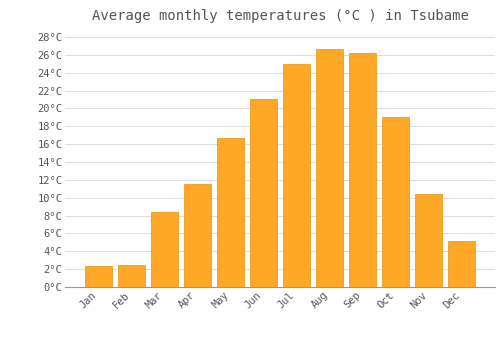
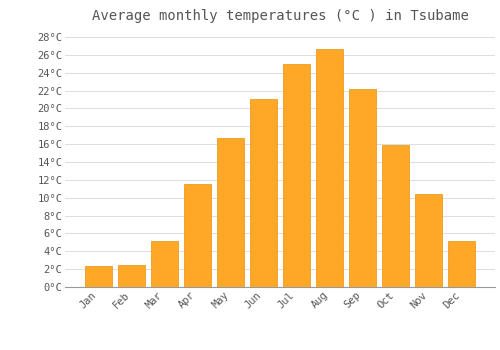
Mar: 8.4°C -> 5.2°C
Sep: 26.2°C -> 22.2°C
Oct: 19.0°C -> 15.9°C
